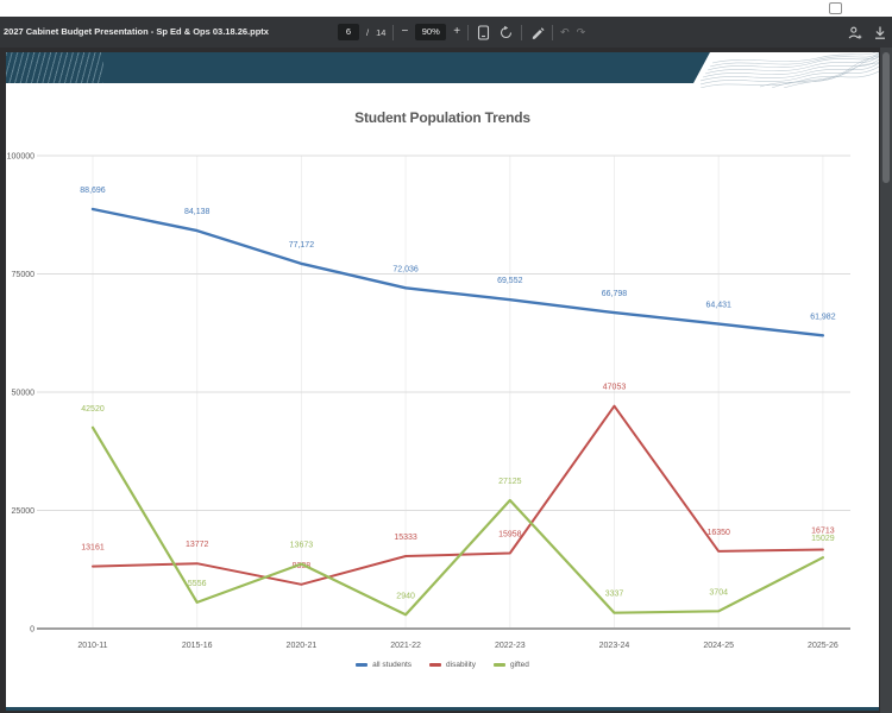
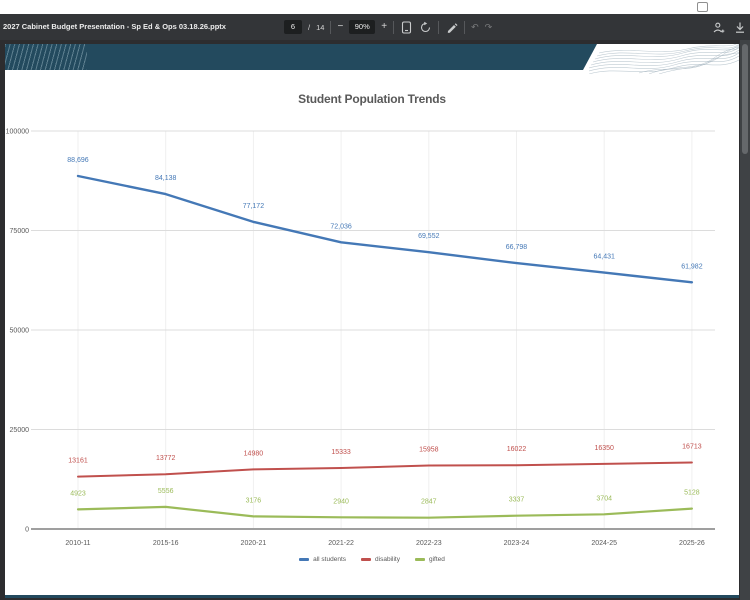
gifted/2010-11: 42520 -> 4923
disability/2020-21: 9338 -> 14980
gifted/2020-21: 13673 -> 3176
gifted/2022-23: 27125 -> 2847
disability/2023-24: 47053 -> 16022
gifted/2025-26: 15029 -> 5128
